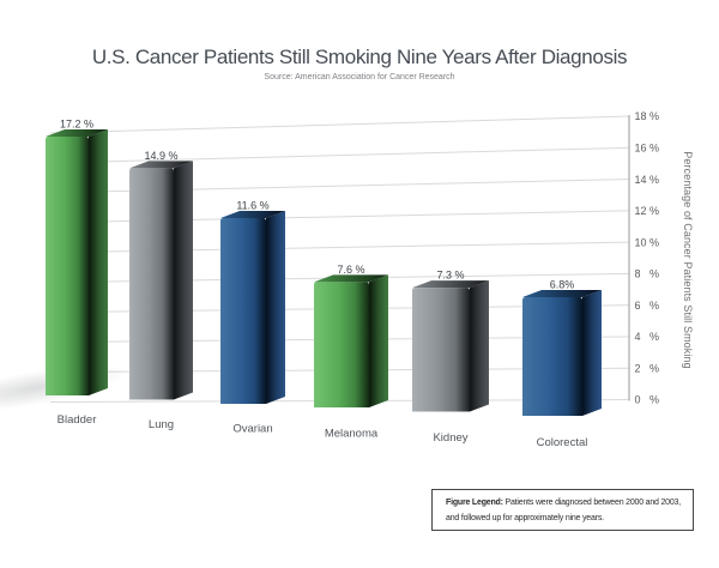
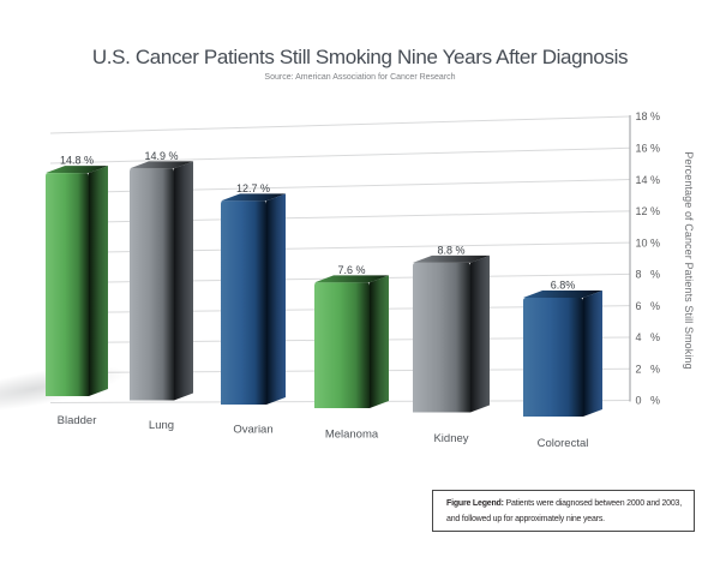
Bladder: 17.2 -> 14.8
Ovarian: 11.6 -> 12.7
Kidney: 7.3 -> 8.8
